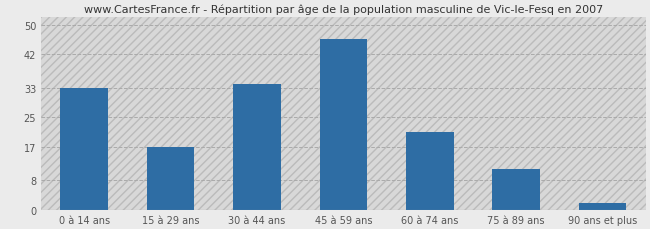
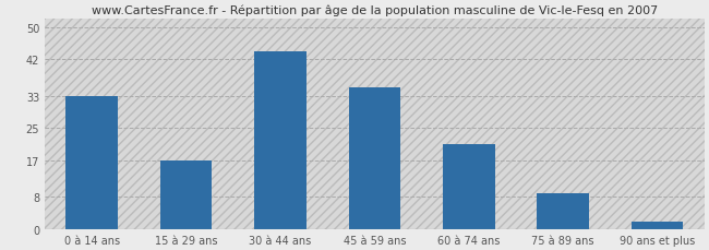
30 à 44 ans: 34 -> 44
45 à 59 ans: 46 -> 35
75 à 89 ans: 11 -> 9
